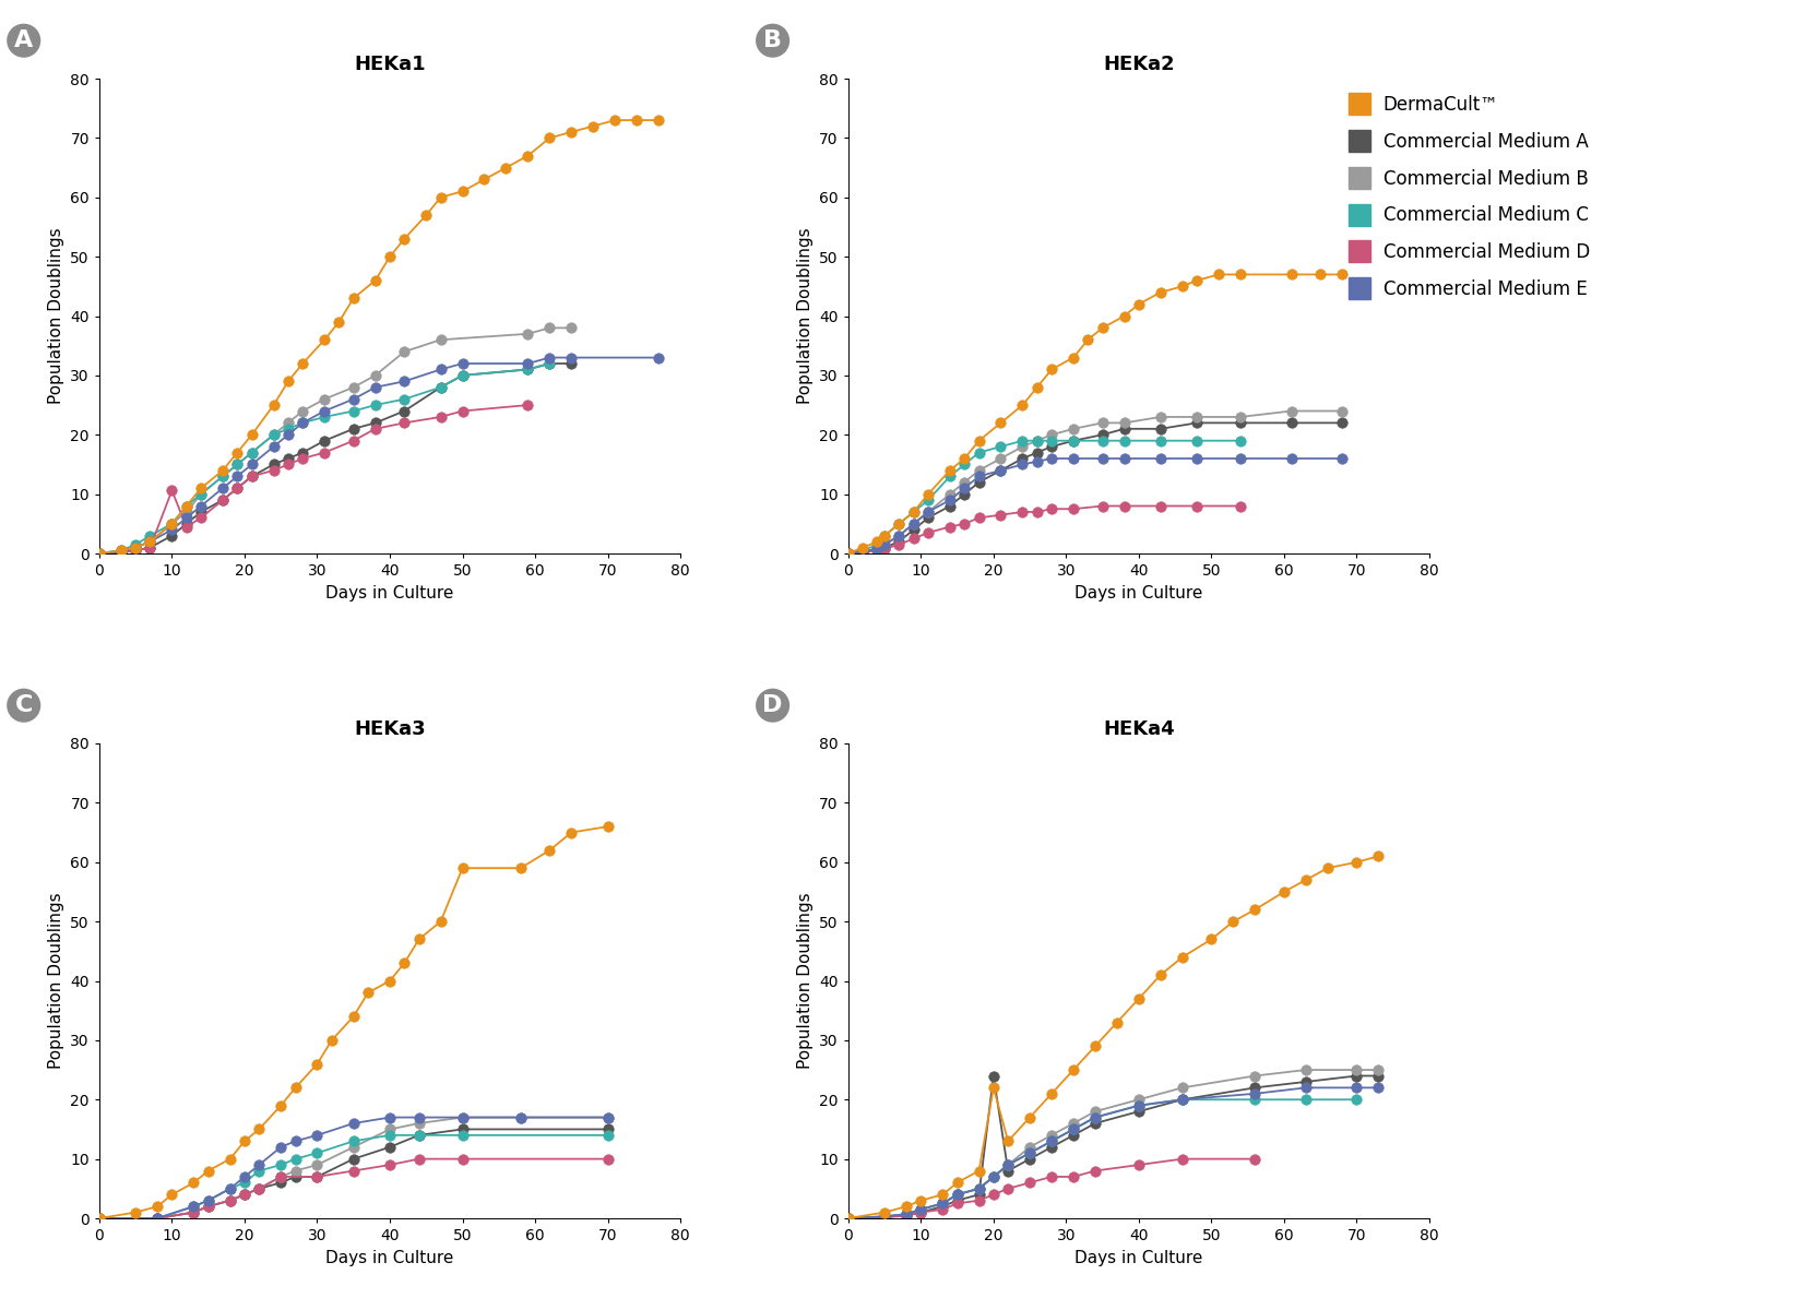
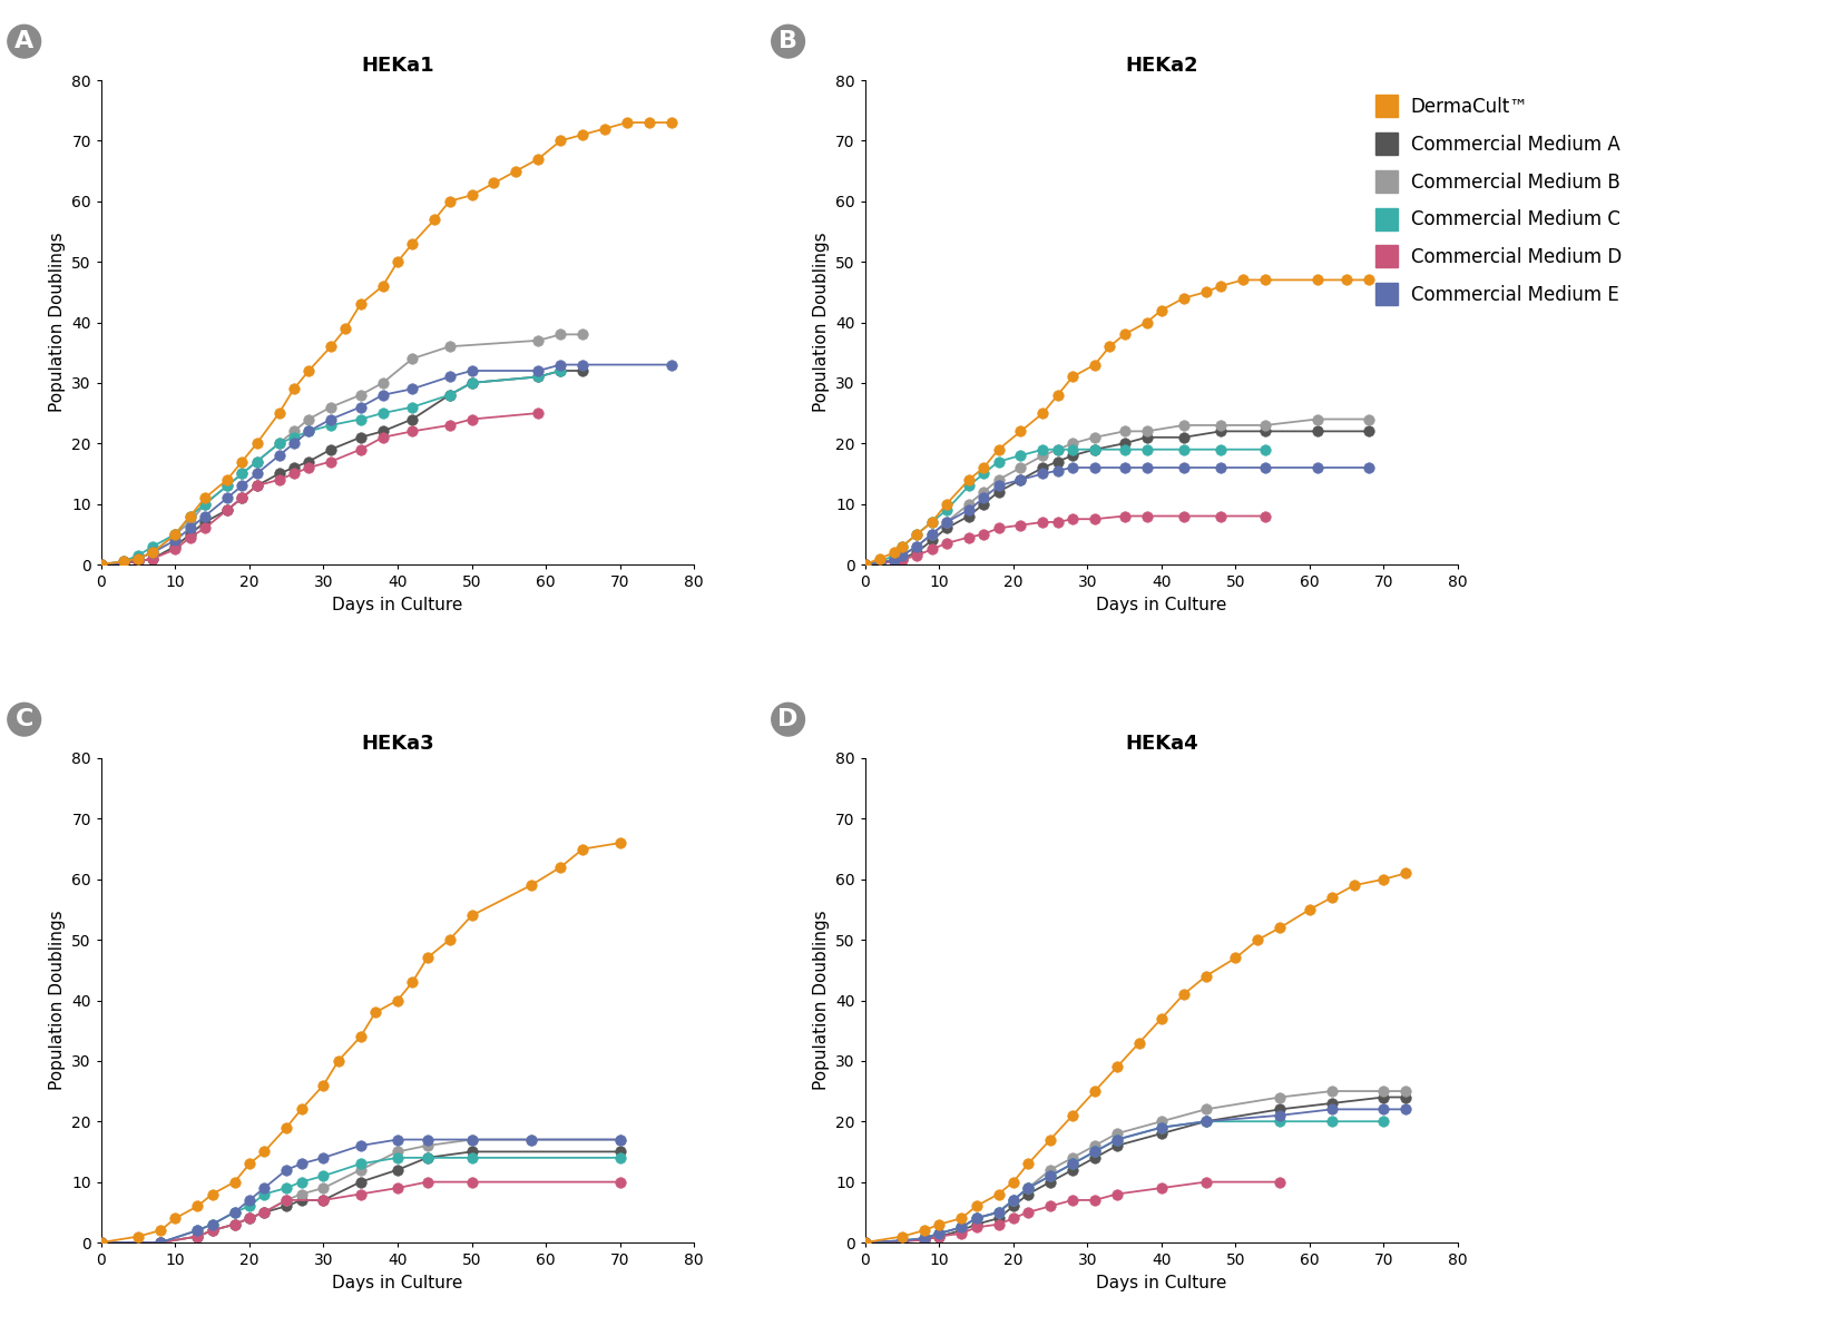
HEKa1/Commercial Medium D/10: 10.6 -> 2.5
HEKa3/DermaCult™/50: 59 -> 54
HEKa4/DermaCult™/20: 22 -> 10
HEKa4/Commercial Medium A/20: 24.0 -> 6.0
